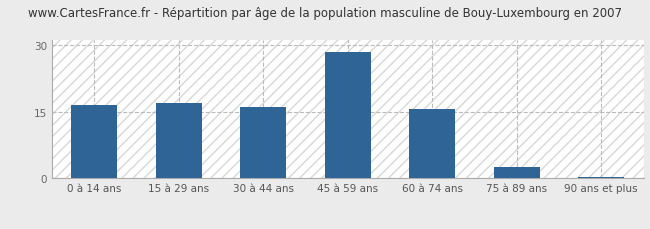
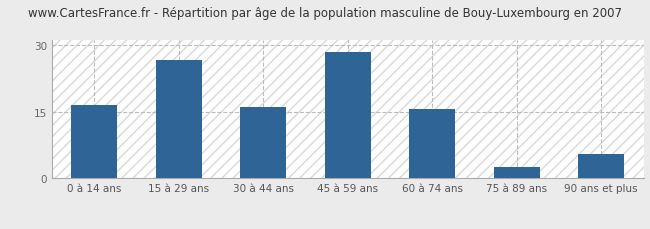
15 à 29 ans: 17.0 -> 26.5
90 ans et plus: 0.3 -> 5.5
